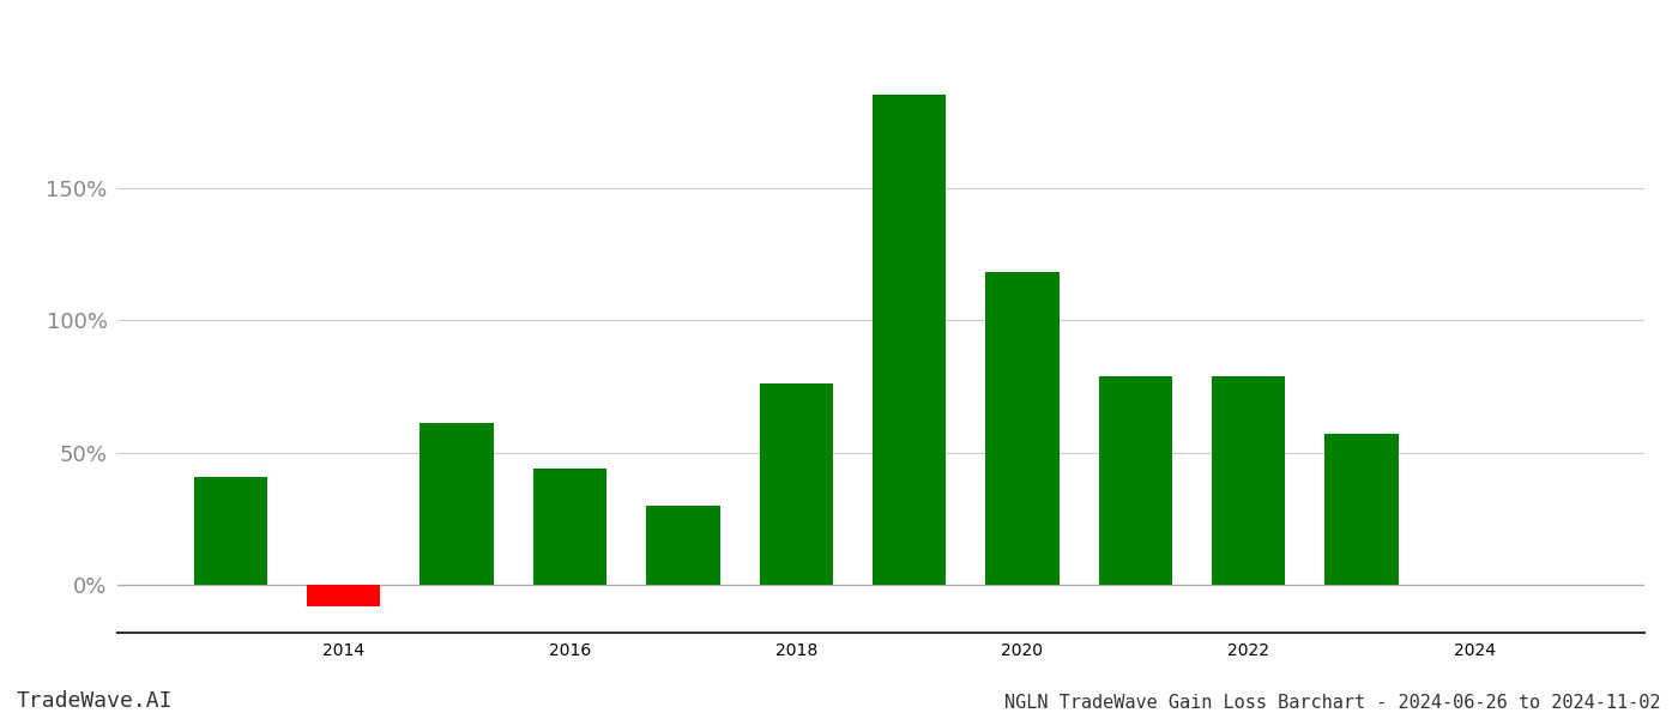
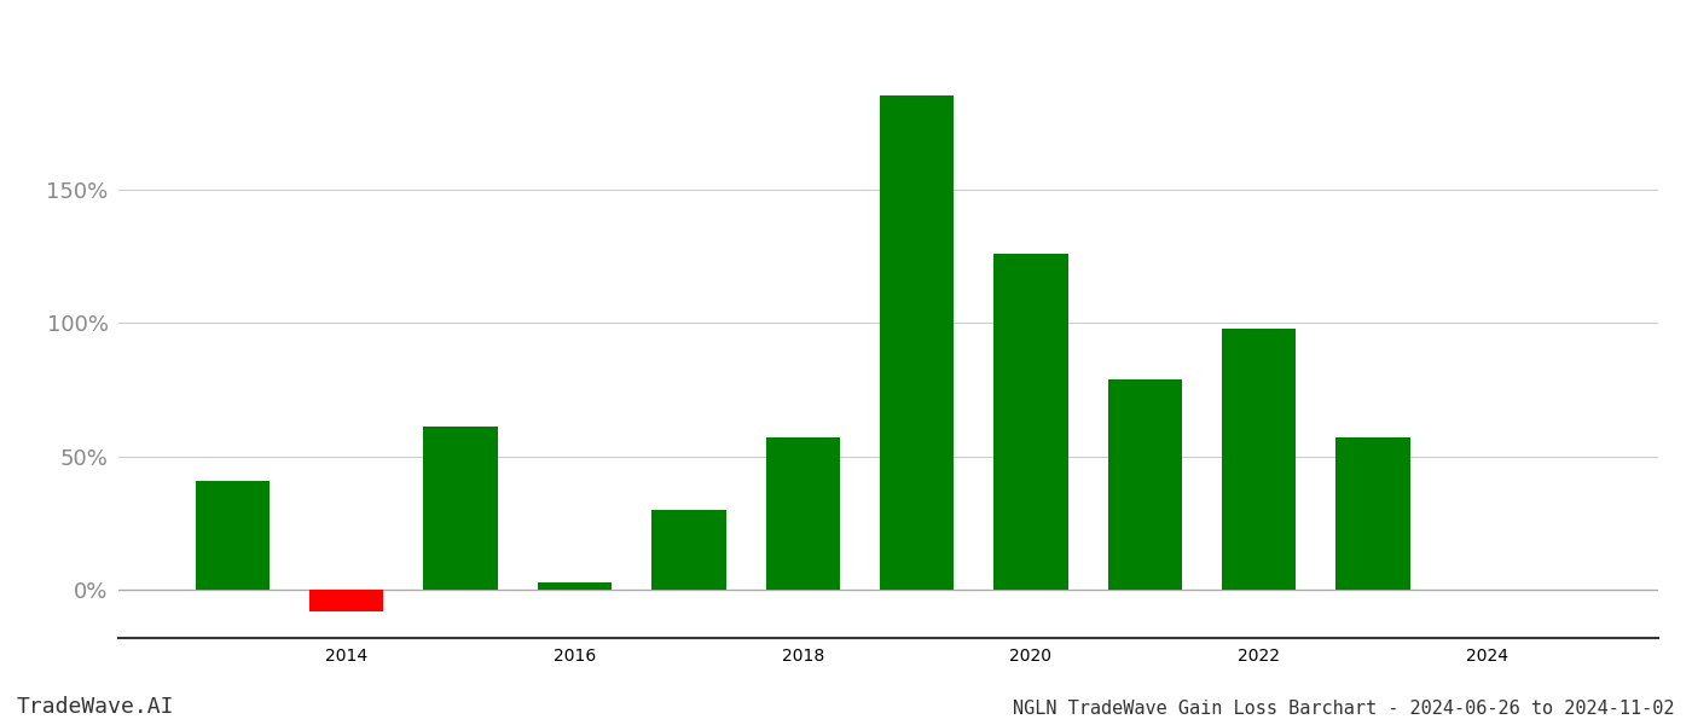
2016: 44% -> 3%
2018: 76% -> 57%
2020: 118% -> 126%
2022: 79% -> 98%
